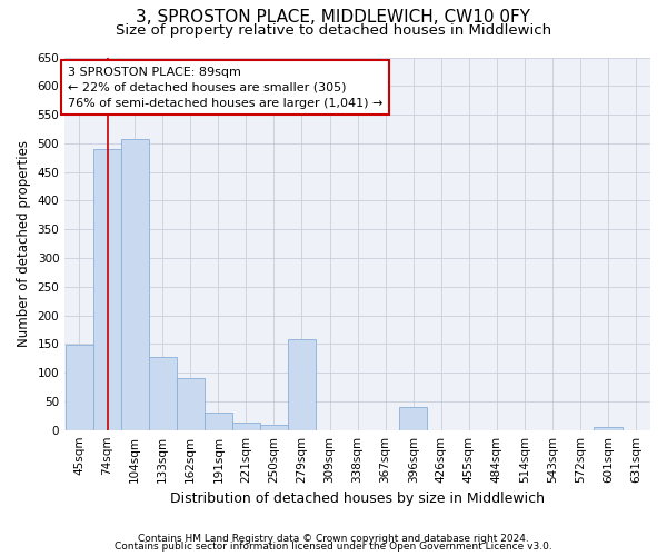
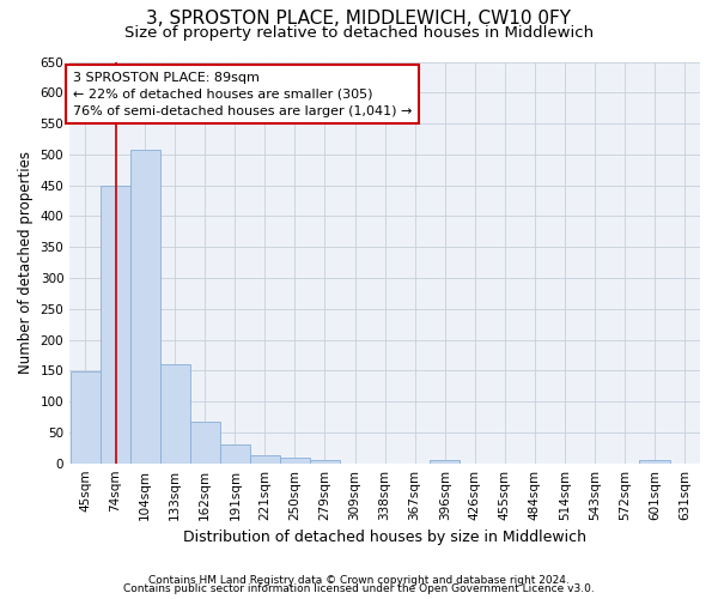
74sqm: 490 -> 450
133sqm: 128 -> 160
162sqm: 90 -> 68
279sqm: 158 -> 5
396sqm: 40 -> 6
